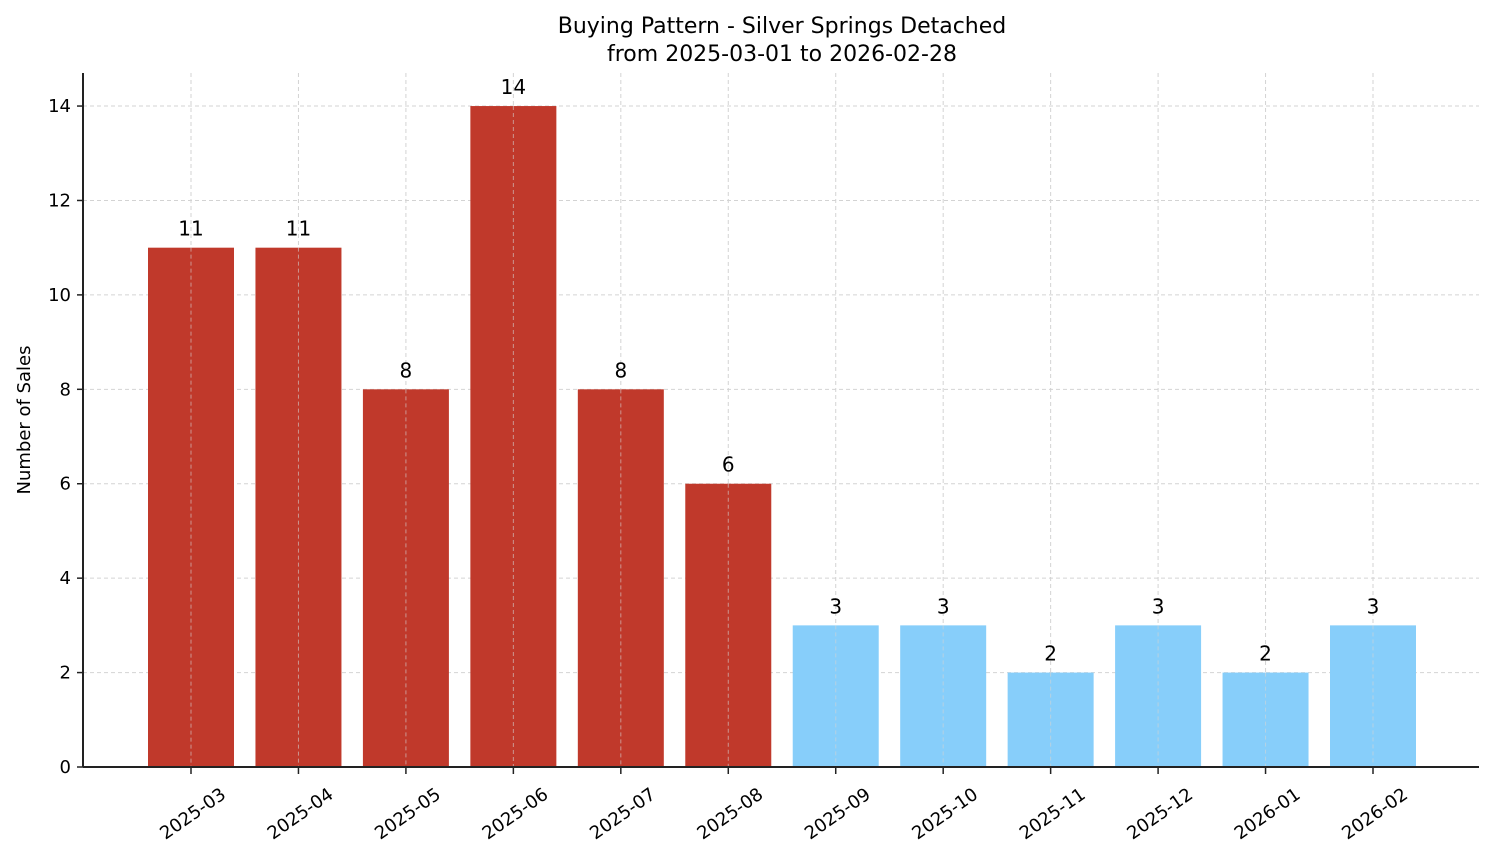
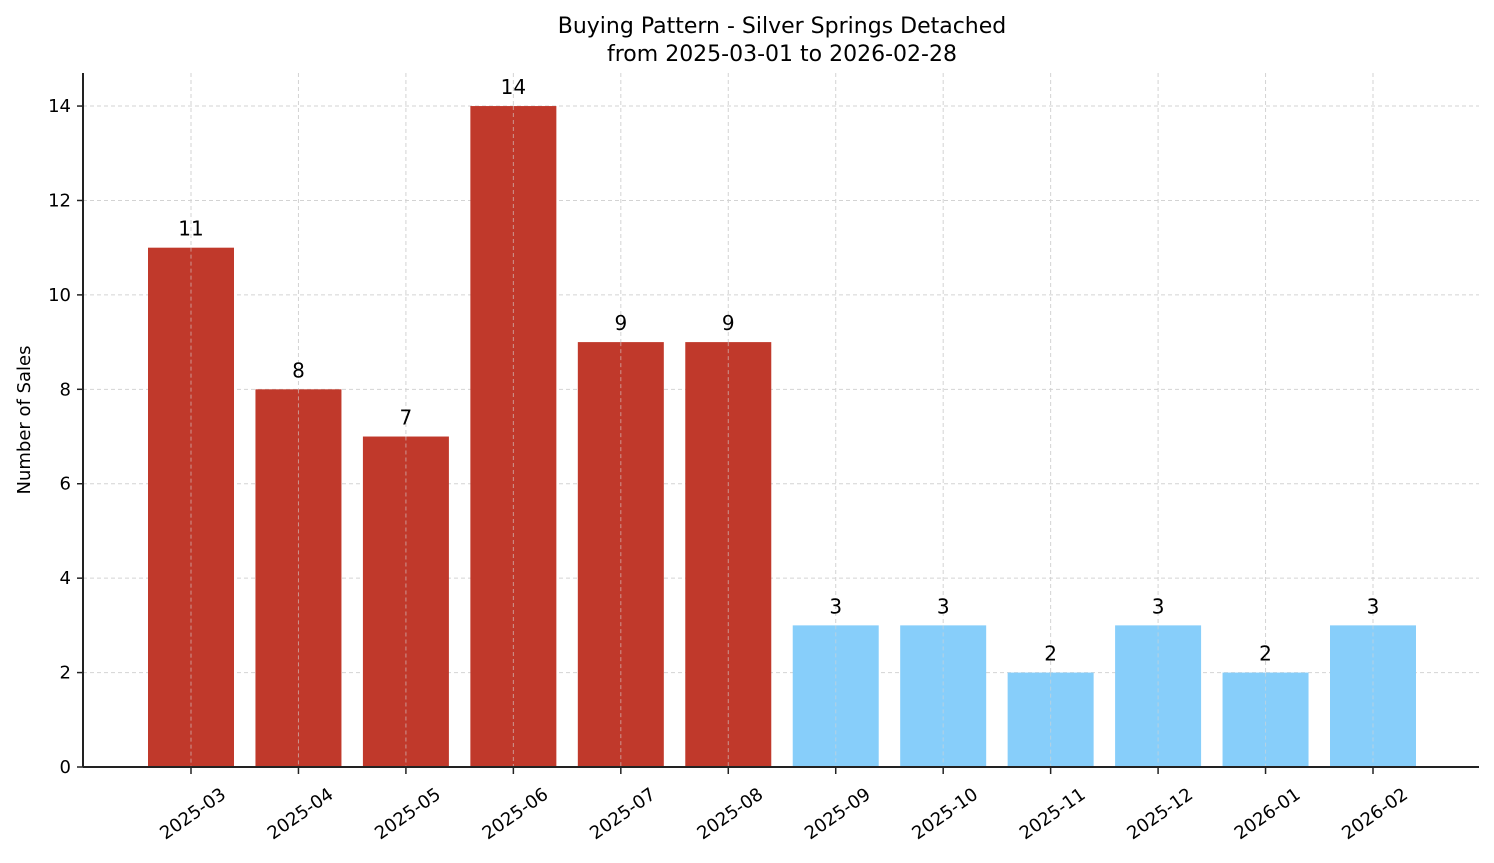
2025-04: 11 -> 8
2025-05: 8 -> 7
2025-07: 8 -> 9
2025-08: 6 -> 9
